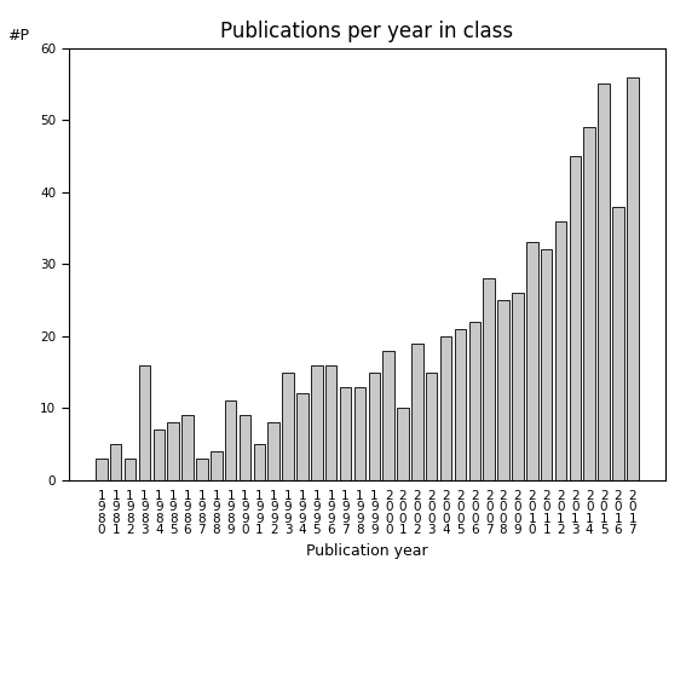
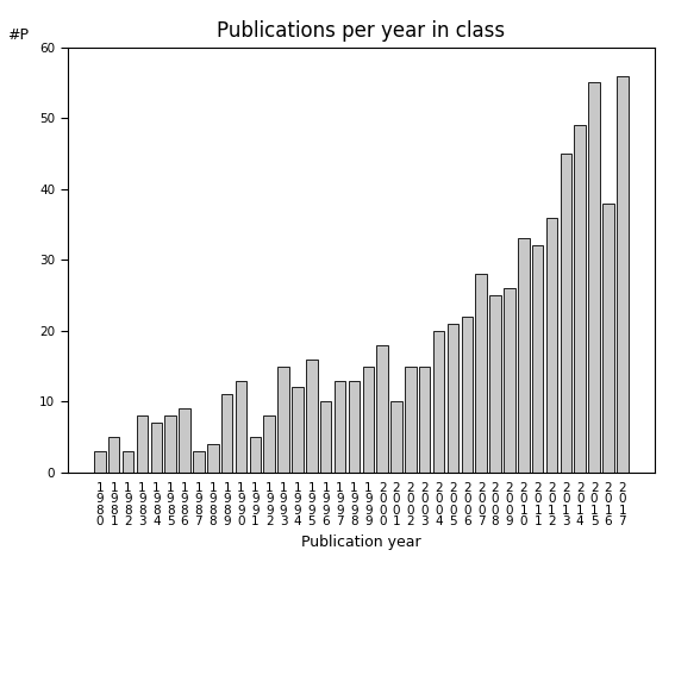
1 9 8 3: 16 -> 8
1 9 9 0: 9 -> 13
1 9 9 6: 16 -> 10
2 0 0 2: 19 -> 15
